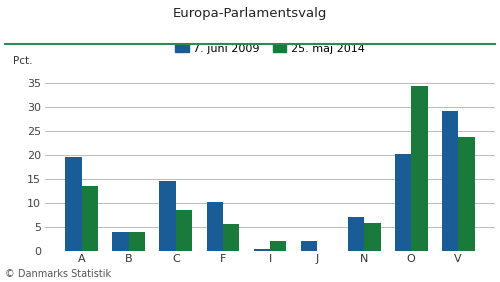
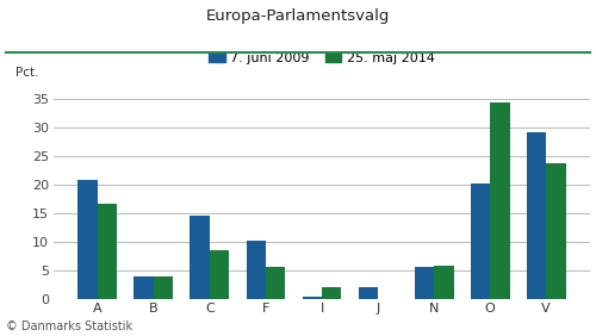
7. juni 2009/A: 19.5 -> 20.8
25. maj 2014/A: 13.5 -> 16.6
7. juni 2009/N: 7.0 -> 5.6
